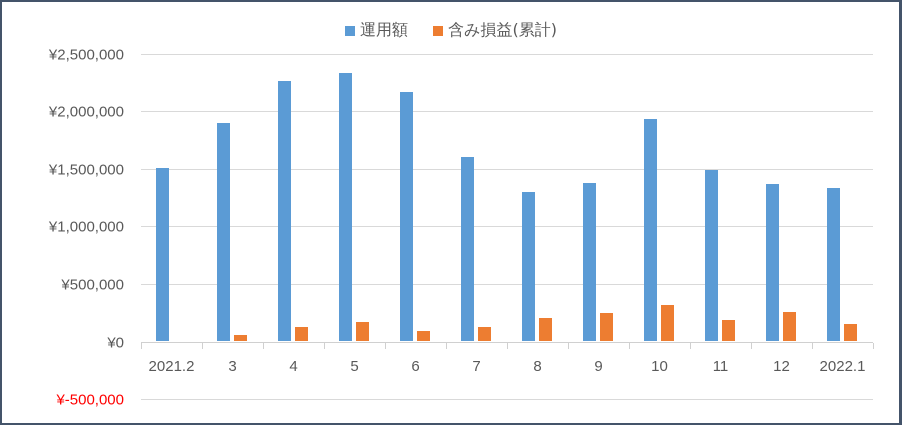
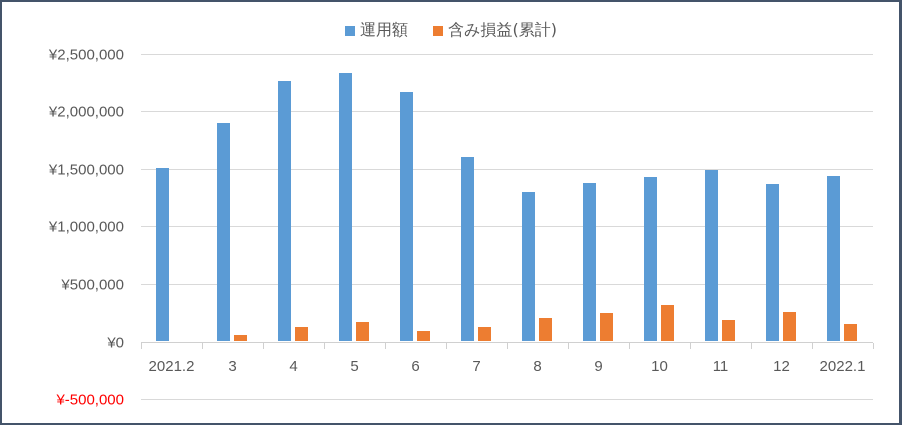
運用額/10: ¥1930000 -> ¥1430000
運用額/2022.1: ¥1330000 -> ¥1440000
